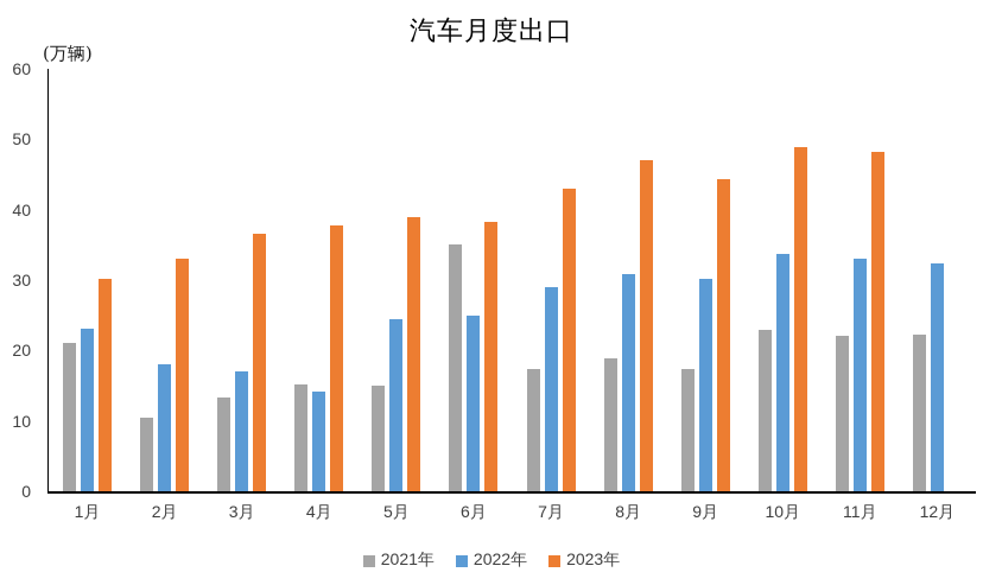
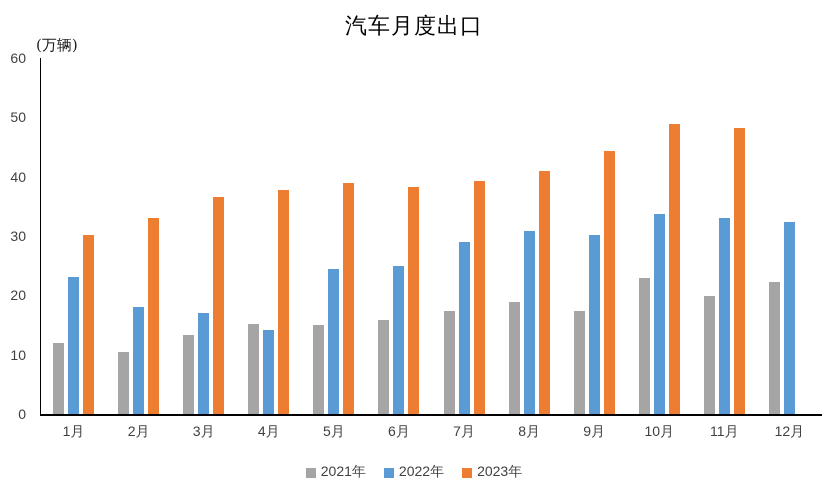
2021年/1月: 21 -> 12
2021年/6月: 35 -> 16
2023年/7月: 43 -> 39
2023年/8月: 47 -> 41
2021年/11月: 22 -> 20
